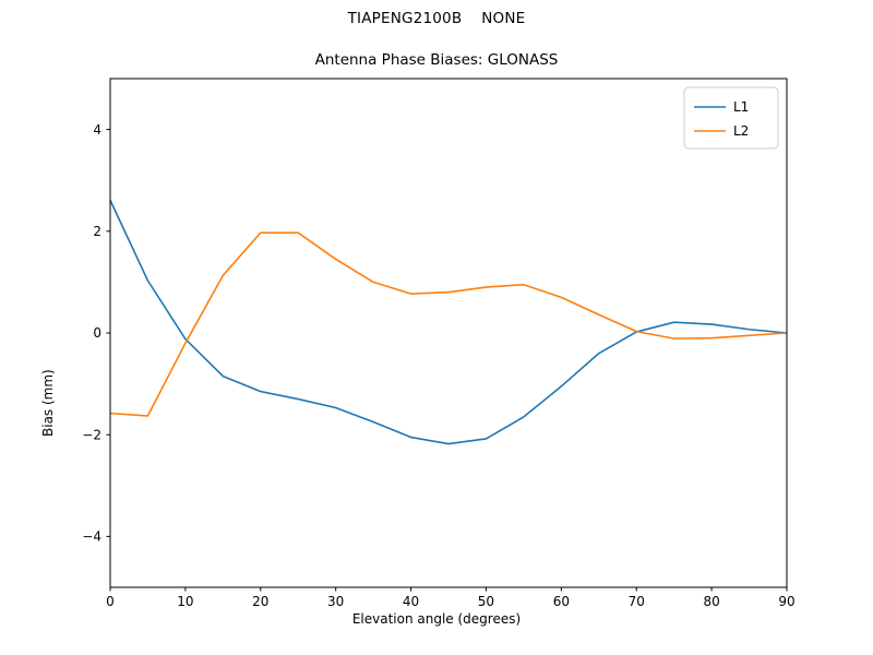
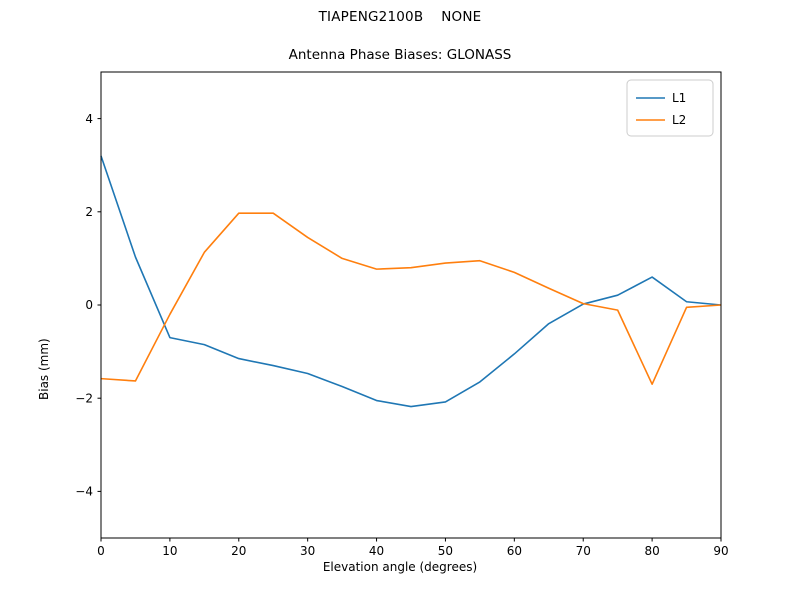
L1/0: 2.6 -> 3.2
L1/10: -0.1 -> -0.7
L1/80: 0.2 -> 0.6
L2/80: -0.1 -> -1.7
